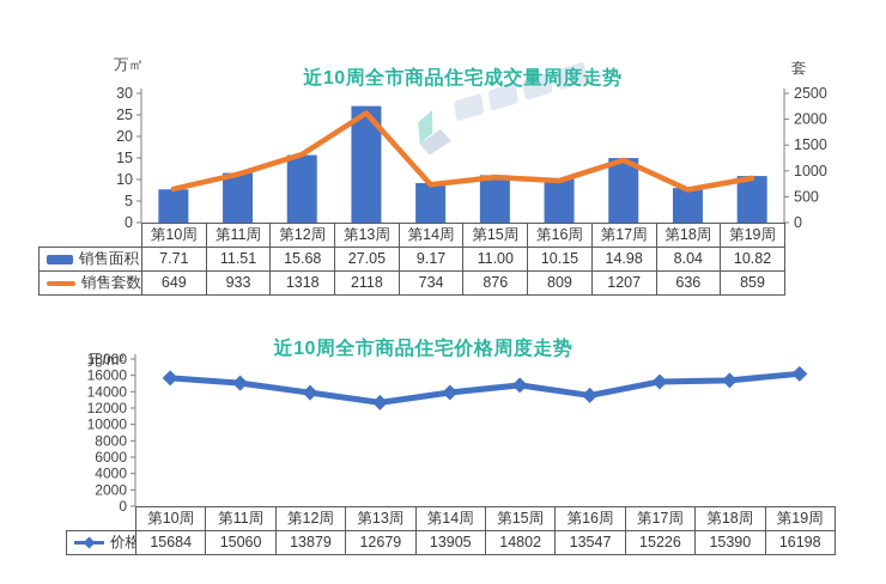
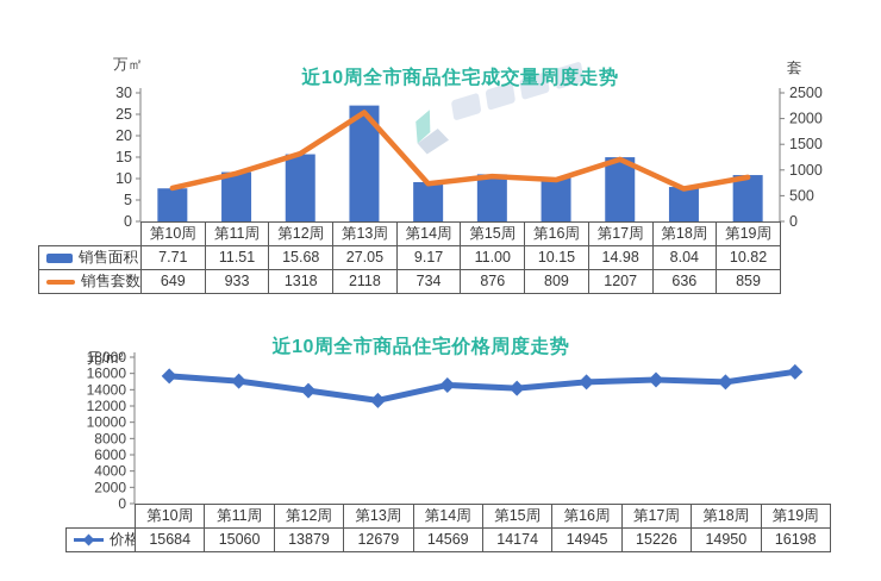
近10周全市商品住宅价格周度走势/第14周: 13905 -> 14569
近10周全市商品住宅价格周度走势/第15周: 14802 -> 14174
近10周全市商品住宅价格周度走势/第16周: 13547 -> 14945
近10周全市商品住宅价格周度走势/第18周: 15390 -> 14950
